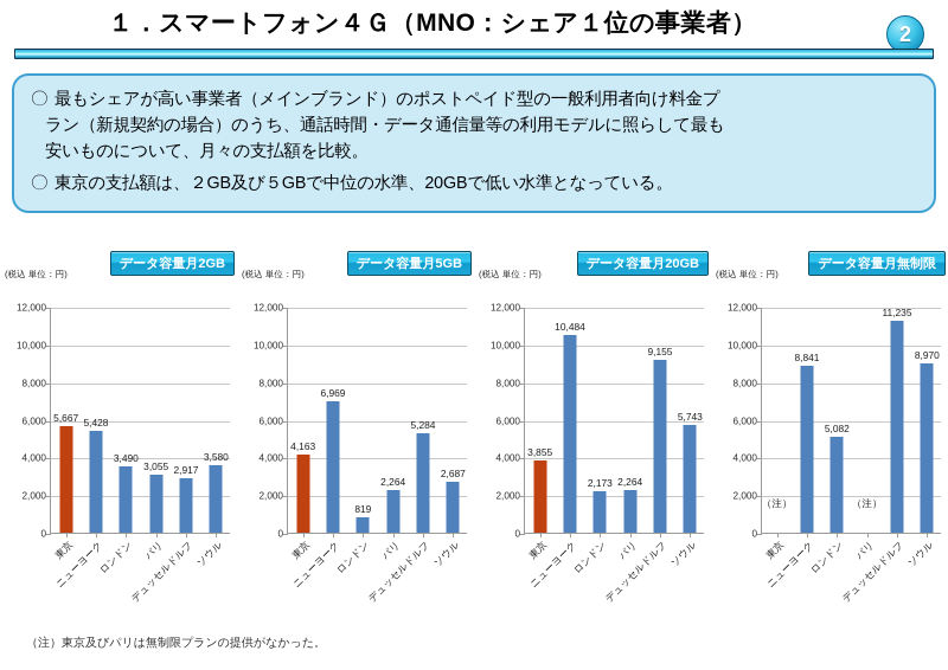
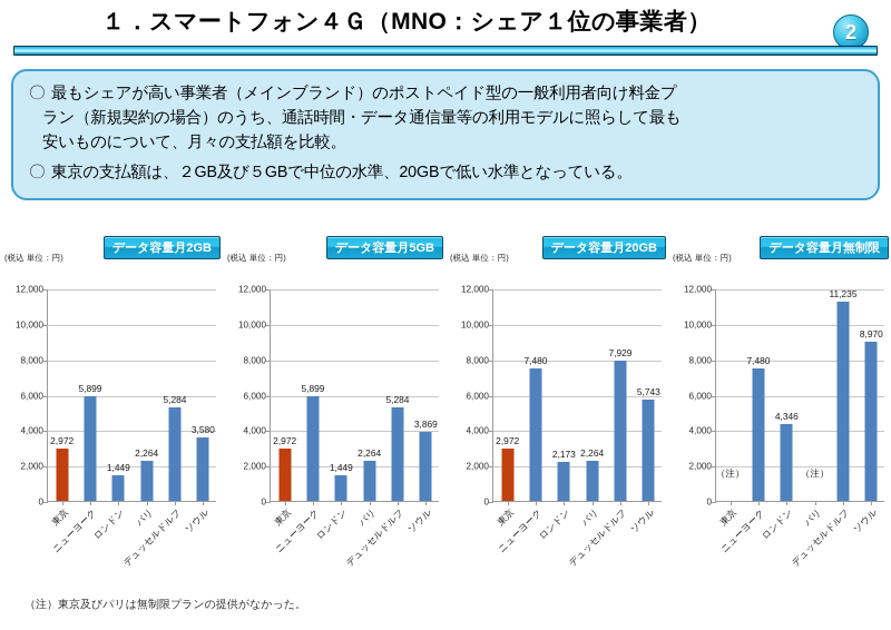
データ容量月2GB/東京: 5,667 -> 2,972
データ容量月2GB/ニューヨーク: 5,428 -> 5,899
データ容量月2GB/ロンドン: 3,490 -> 1,449
データ容量月2GB/パリ: 3,055 -> 2,264
データ容量月2GB/デュッセルドルフ: 2,917 -> 5,284
データ容量月5GB/東京: 4,163 -> 2,972
データ容量月5GB/ニューヨーク: 6,969 -> 5,899
データ容量月5GB/ロンドン: 819 -> 1,449
データ容量月5GB/ソウル: 2,687 -> 3,869
データ容量月20GB/東京: 3,855 -> 2,972
データ容量月20GB/ニューヨーク: 10,484 -> 7,480
データ容量月20GB/デュッセルドルフ: 9,155 -> 7,929
データ容量月無制限/ニューヨーク: 8,841 -> 7,480
データ容量月無制限/ロンドン: 5,082 -> 4,346
